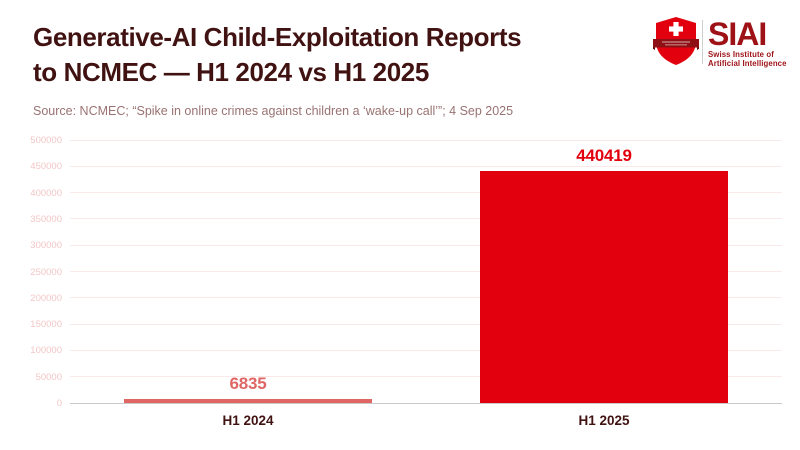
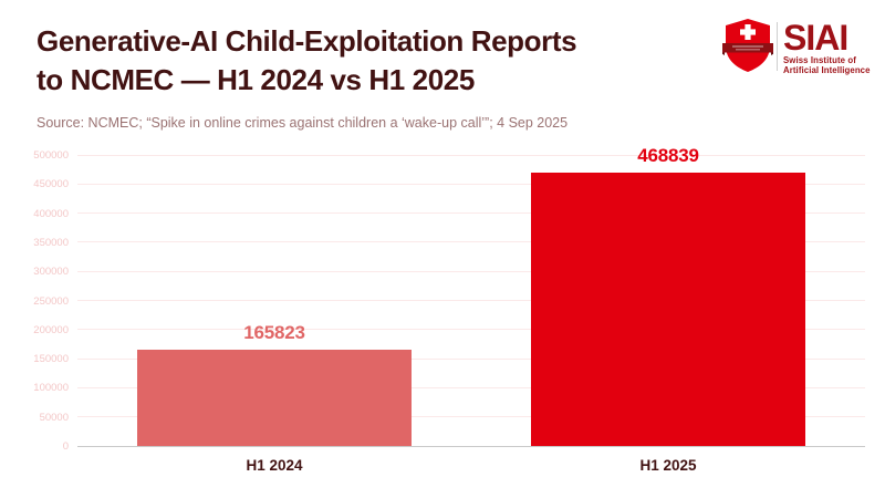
H1 2024: 6835 -> 165823
H1 2025: 440419 -> 468839
